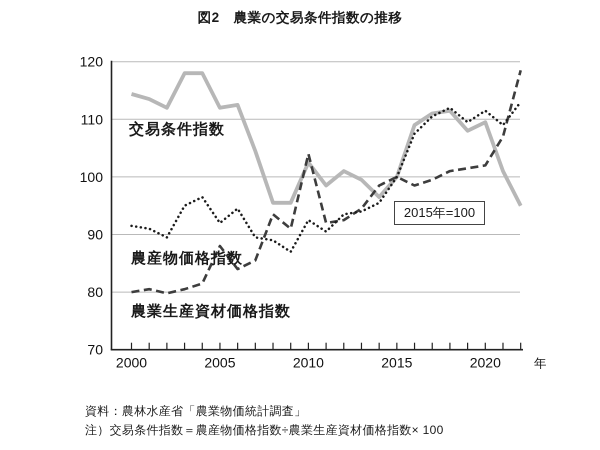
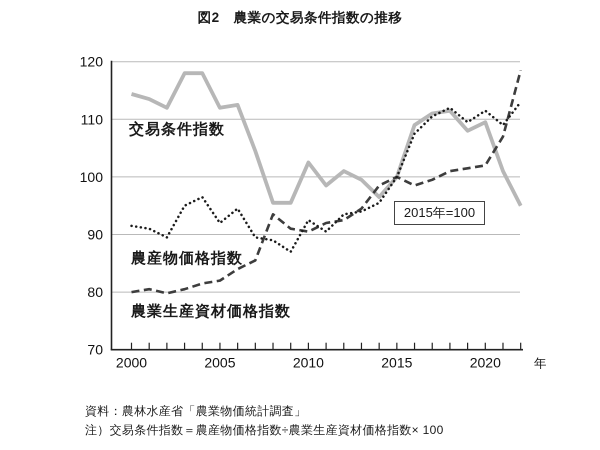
農業生産資材価格指数/2005: 88 -> 82
農業生産資材価格指数/2010: 104 -> 90
